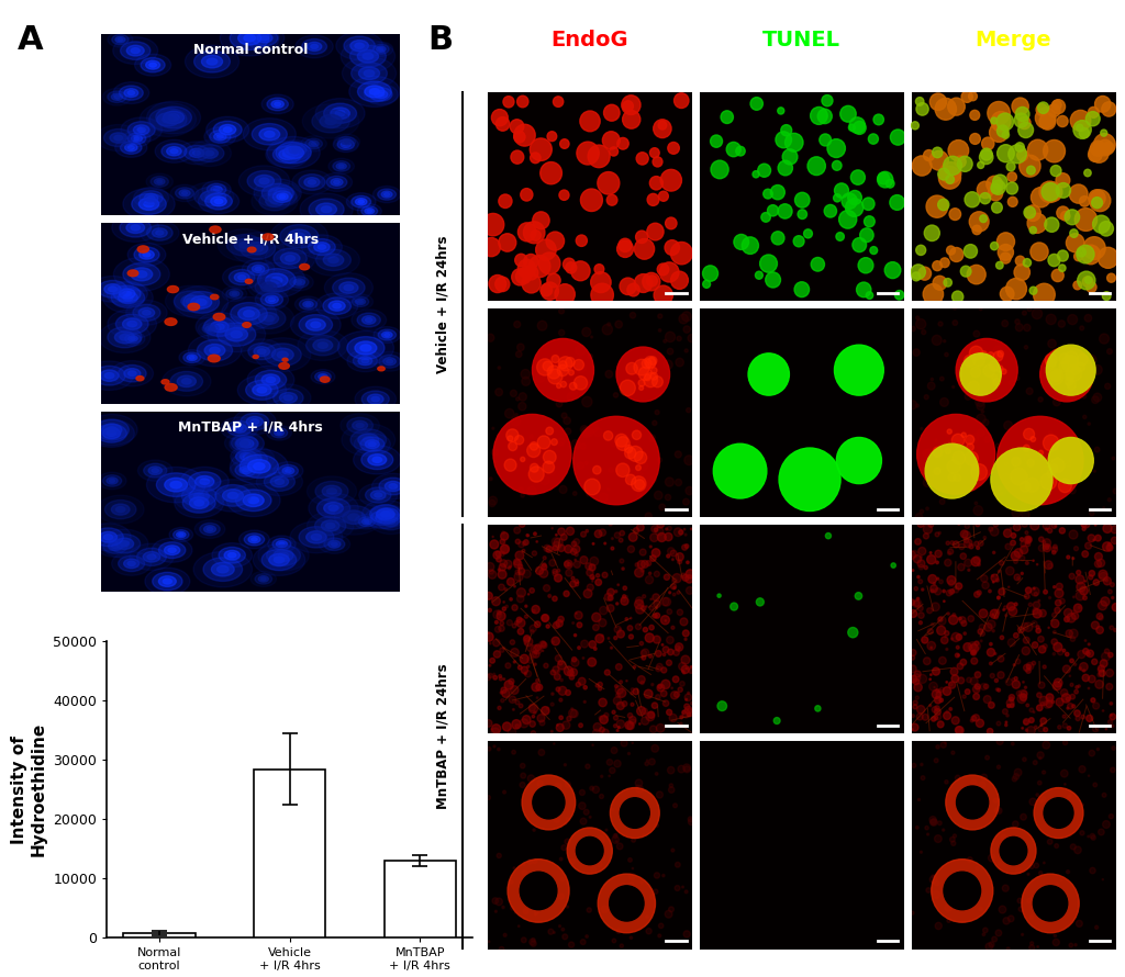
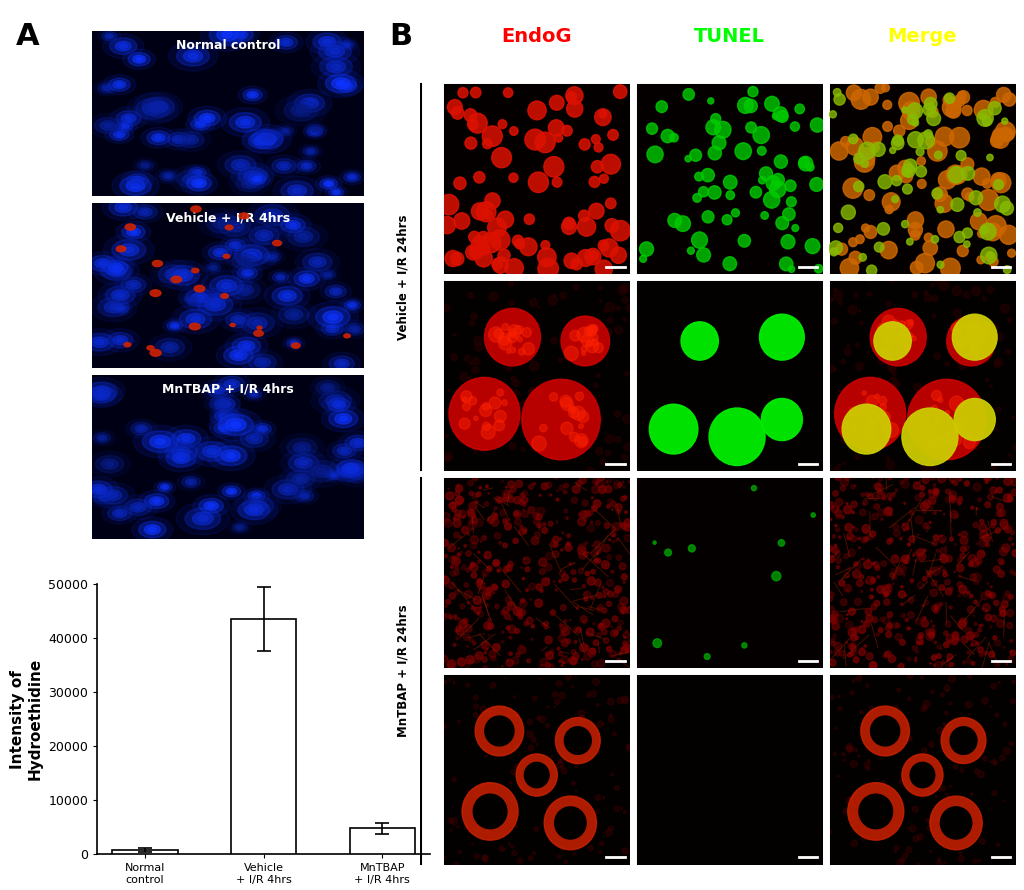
Vehicle + I/R 4hrs: 28400 -> 43500
MnTBAP + I/R 4hrs: 13000 -> 4800
